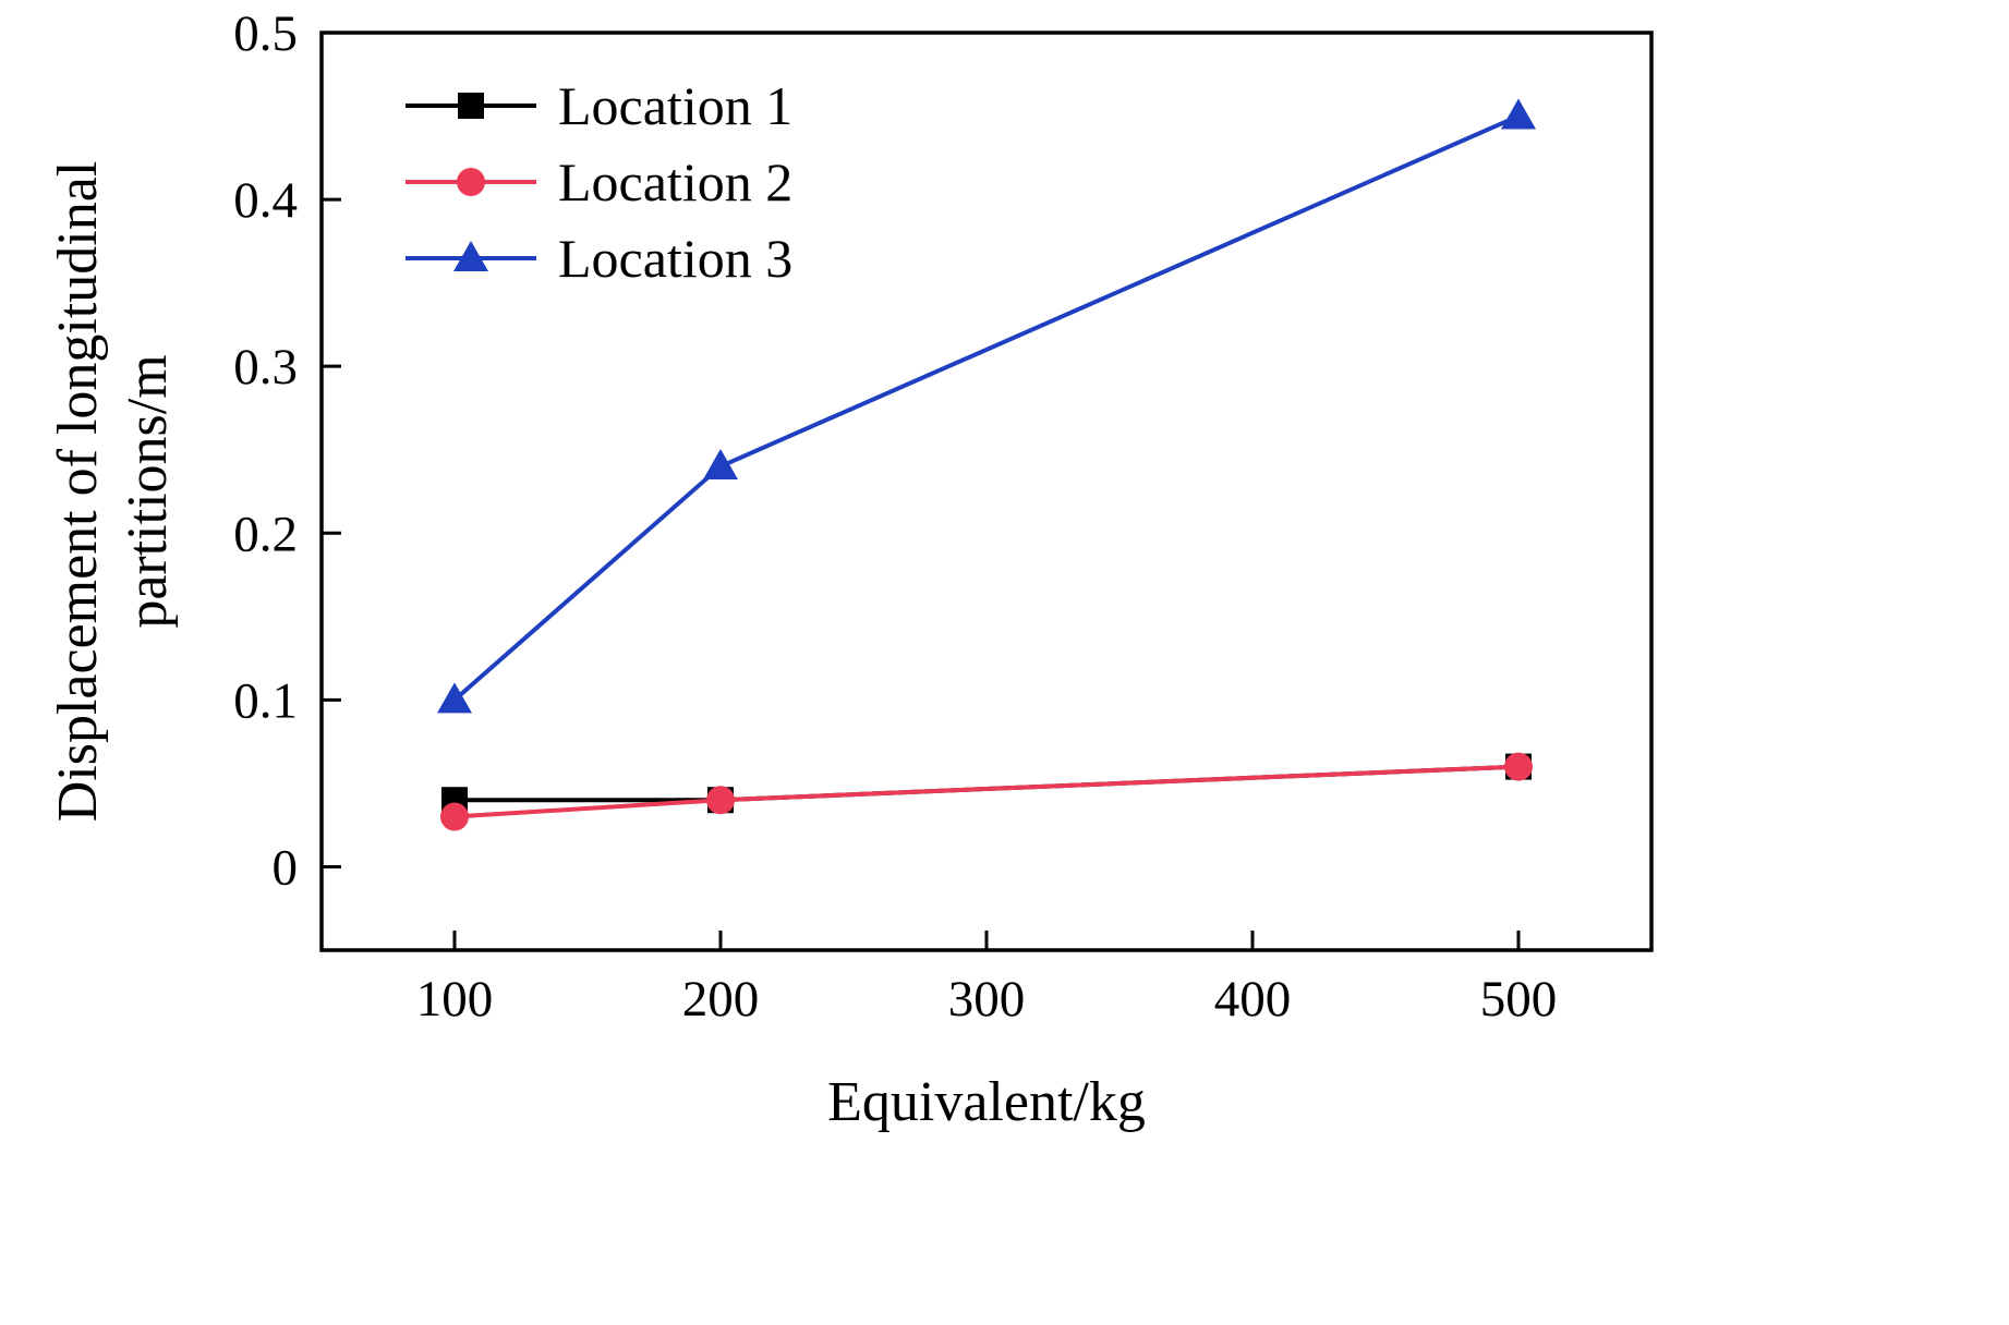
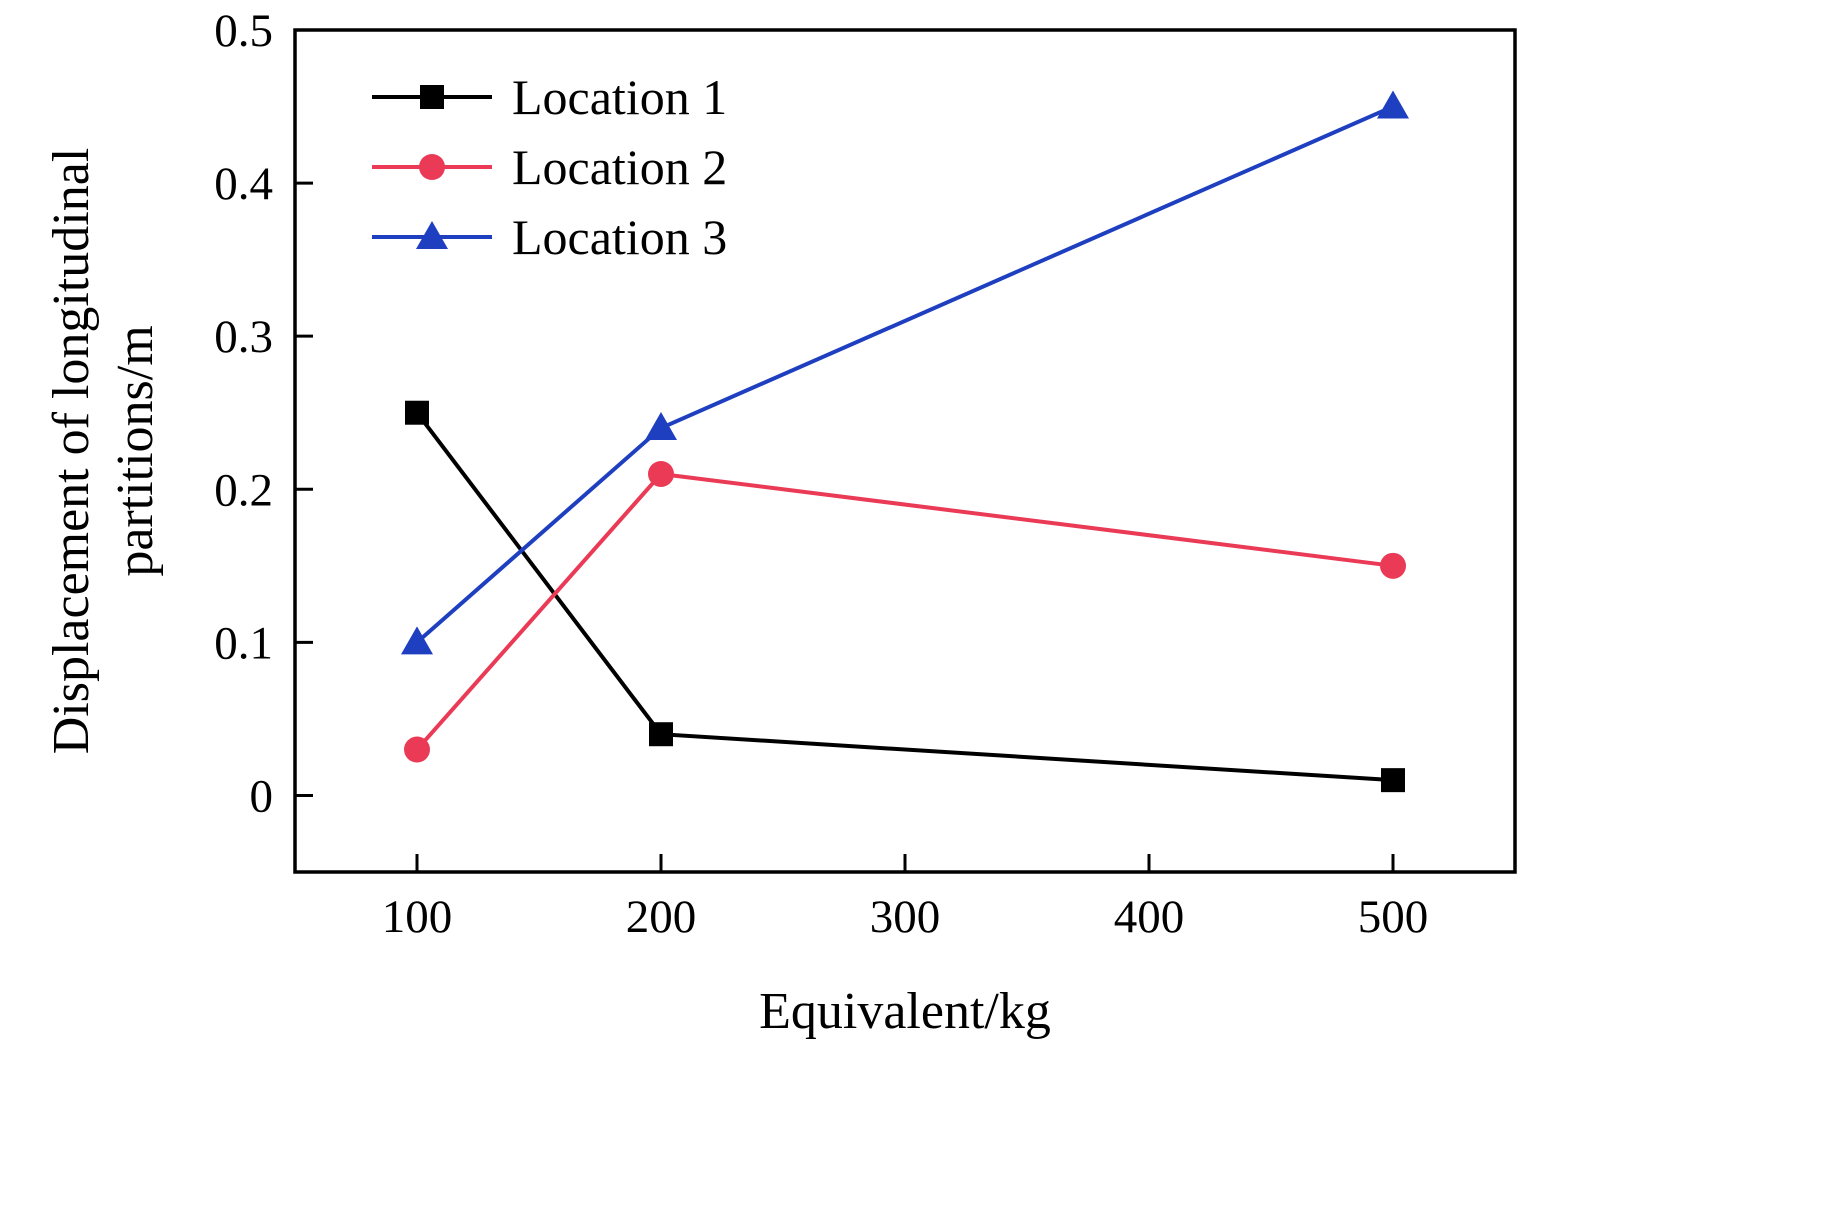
Location 1/100: 0.04 -> 0.25
Location 2/200: 0.04 -> 0.21
Location 1/500: 0.06 -> 0.01
Location 2/500: 0.06 -> 0.15
